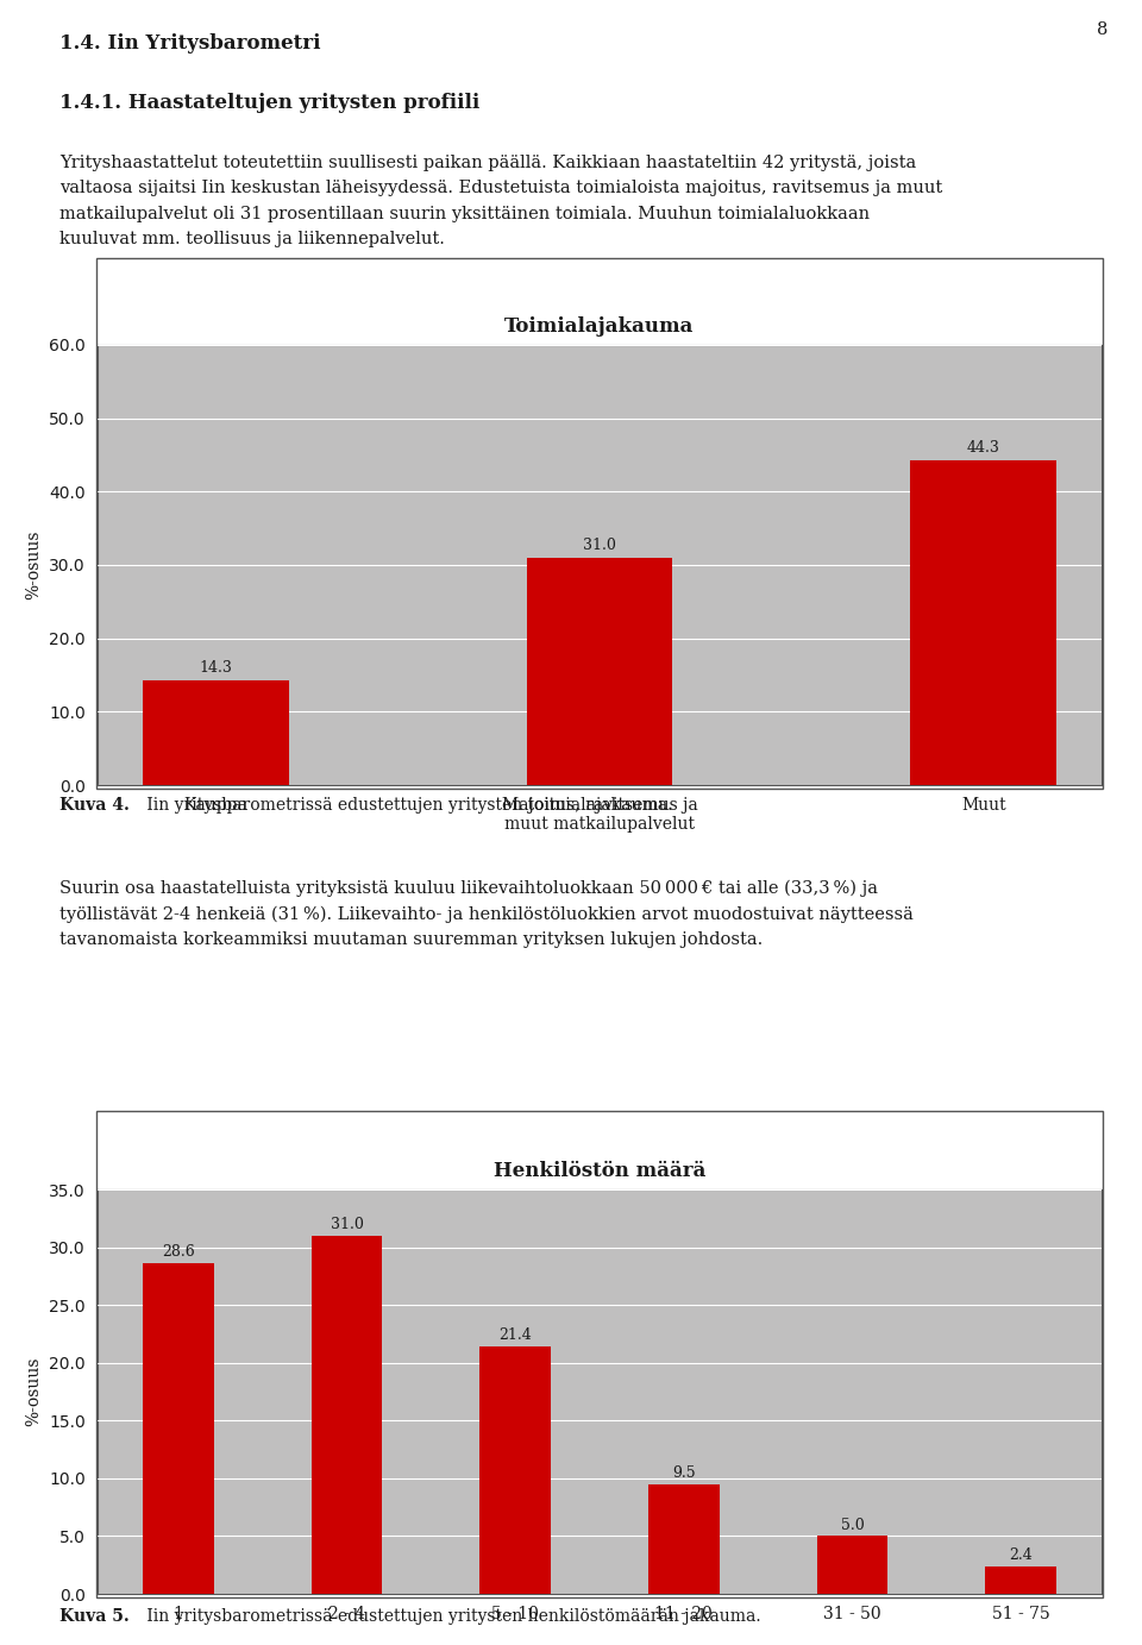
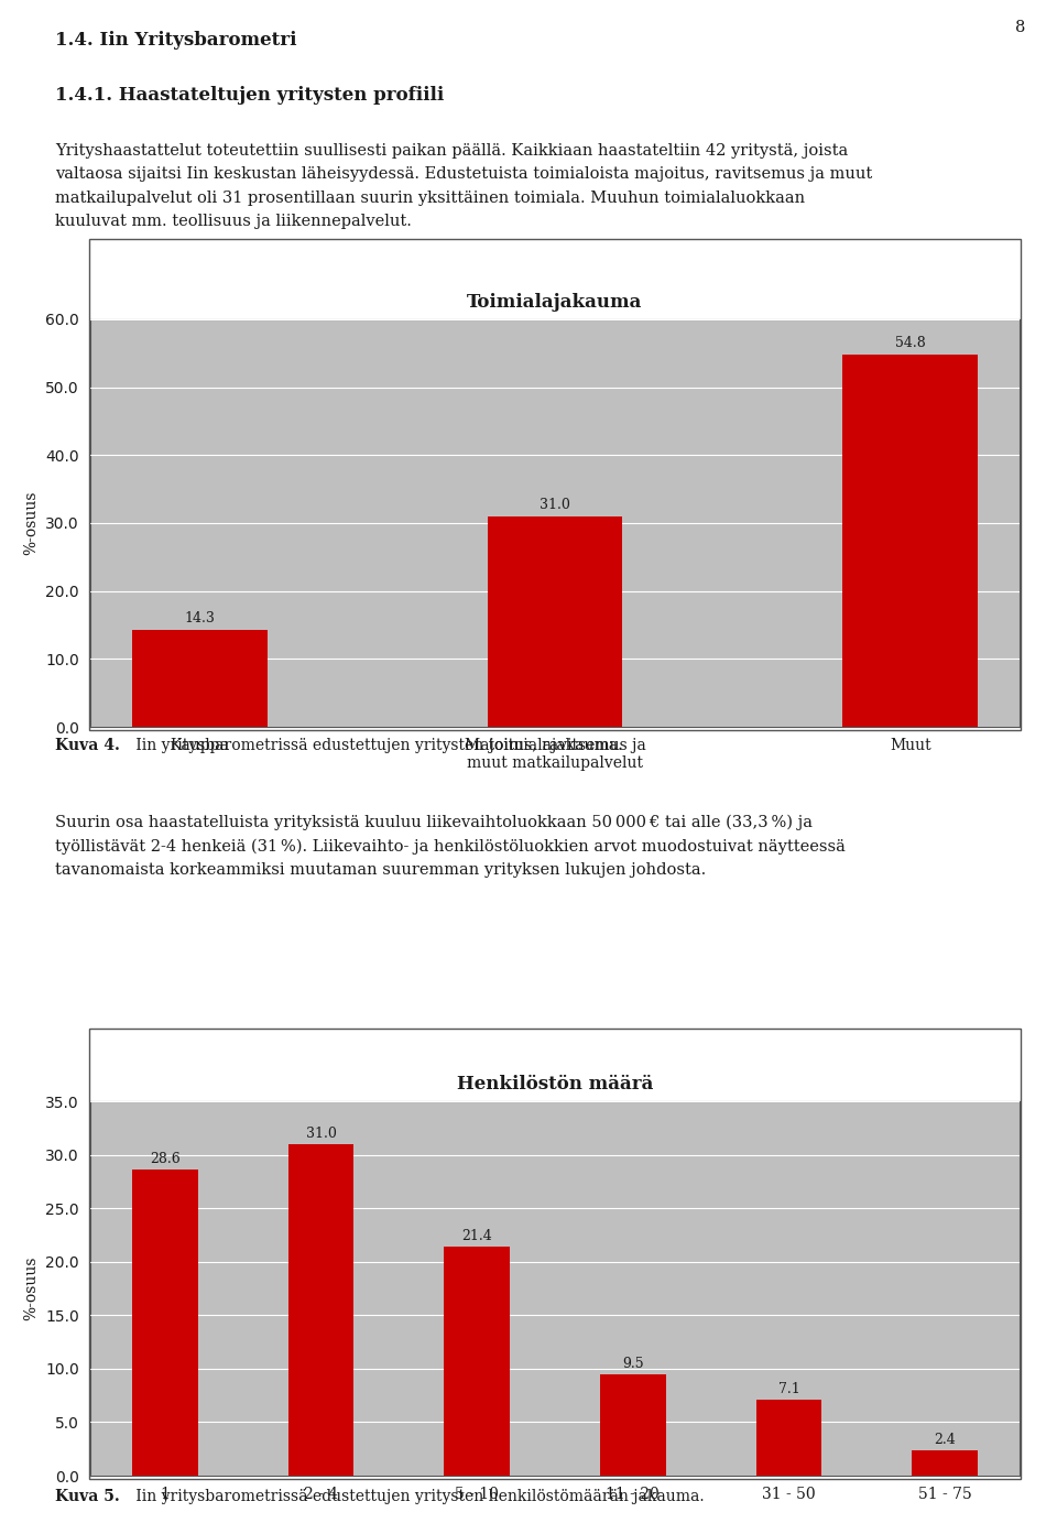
Toimialajakauma/Muut: 44.3 -> 54.8
Henkilöstön määrä/31 - 50: 5.0 -> 7.1
